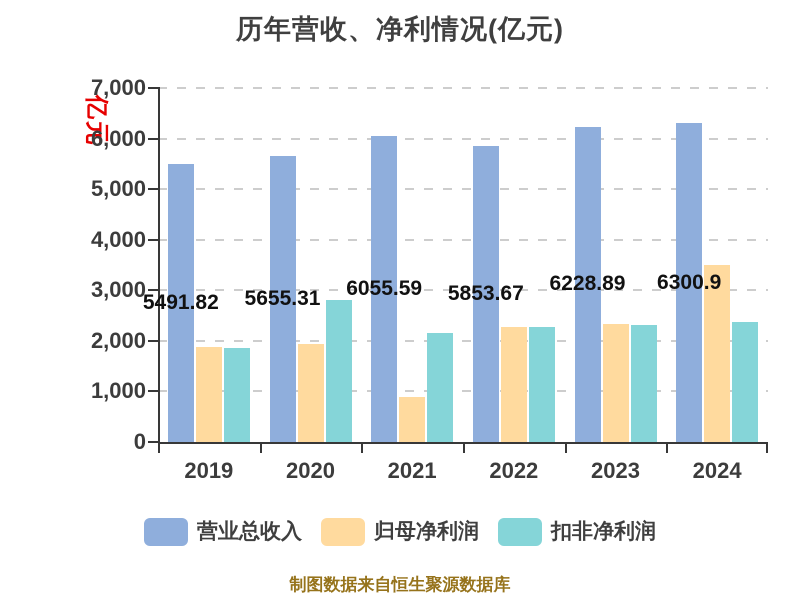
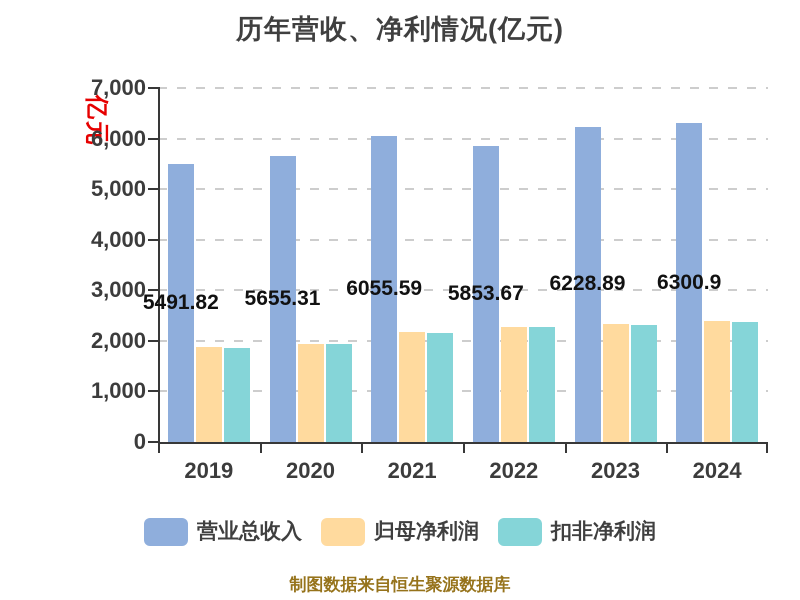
扣非净利润/2020: 2800 -> 1900
归母净利润/2021: 900 -> 2200
归母净利润/2024: 3500 -> 2400
